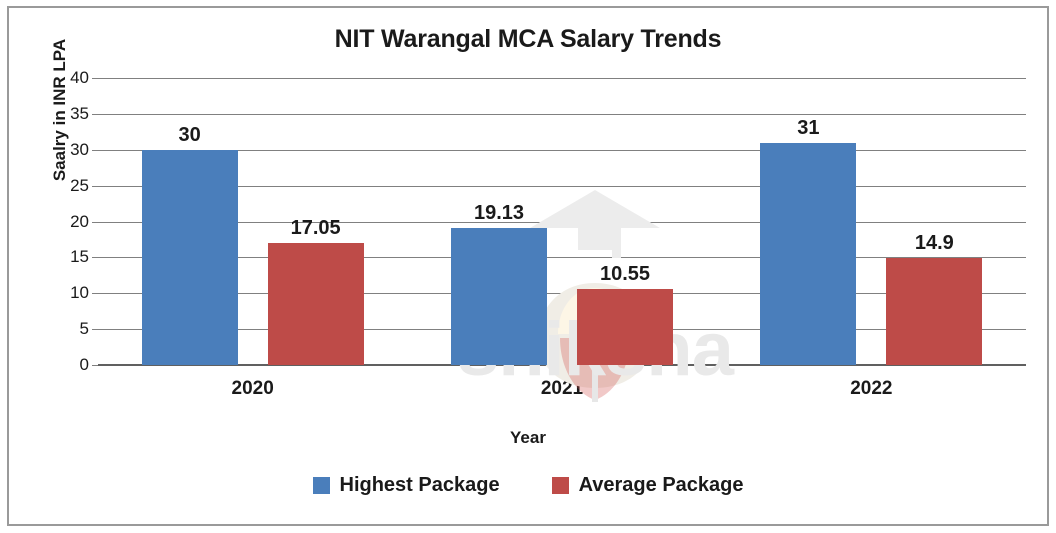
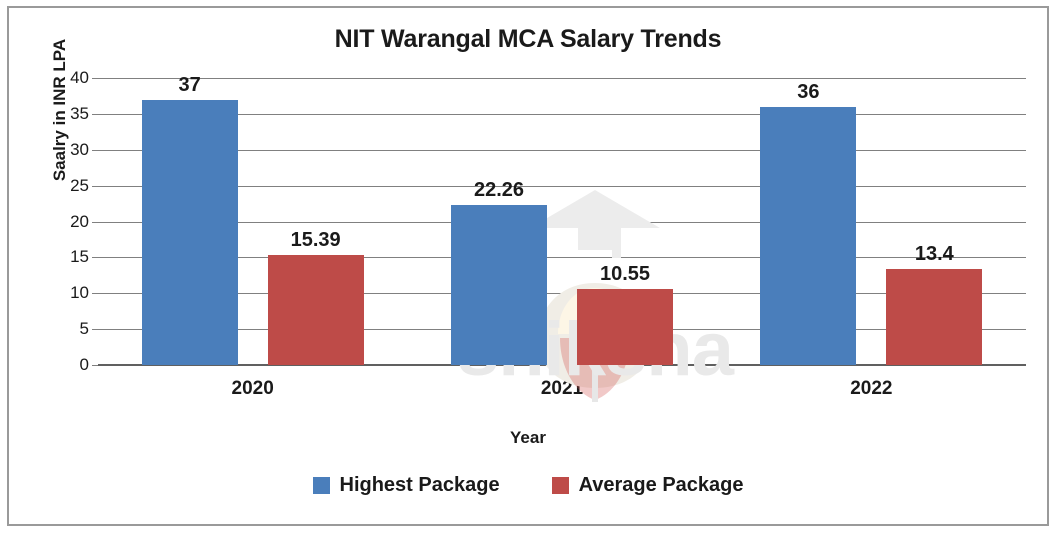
Highest Package/2020: 30 -> 37
Average Package/2020: 17.05 -> 15.39
Highest Package/2021: 19.13 -> 22.26
Highest Package/2022: 31 -> 36
Average Package/2022: 14.9 -> 13.4
